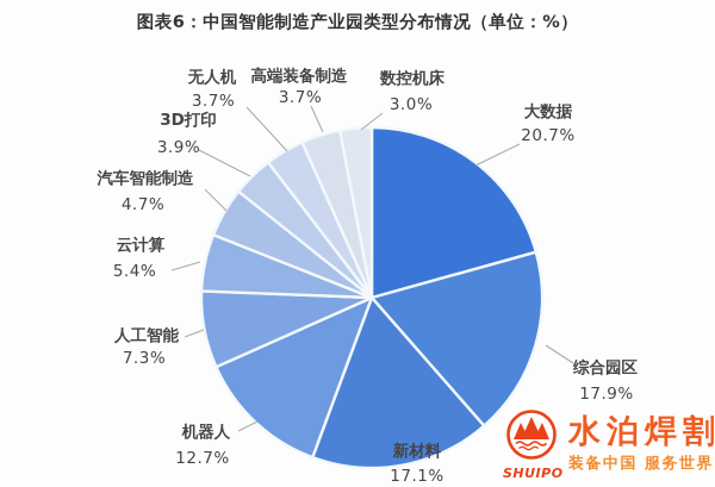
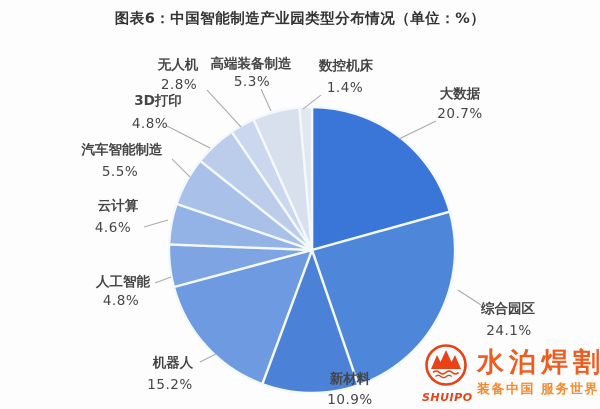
综合园区: 17.9% -> 24.1%
新材料: 17.1% -> 10.9%
机器人: 12.7% -> 15.2%
人工智能: 7.3% -> 4.8%
云计算: 5.4% -> 4.6%
汽车智能制造: 4.7% -> 5.5%
3D打印: 3.9% -> 4.8%
无人机: 3.7% -> 2.8%
高端装备制造: 3.7% -> 5.3%
数控机床: 3.0% -> 1.4%
